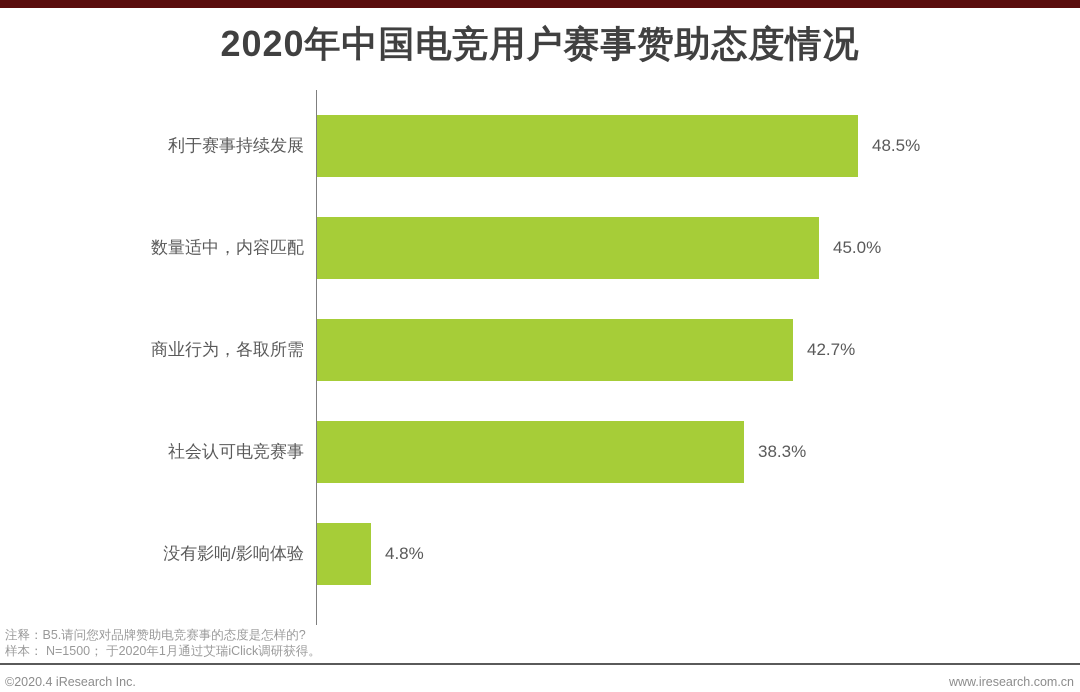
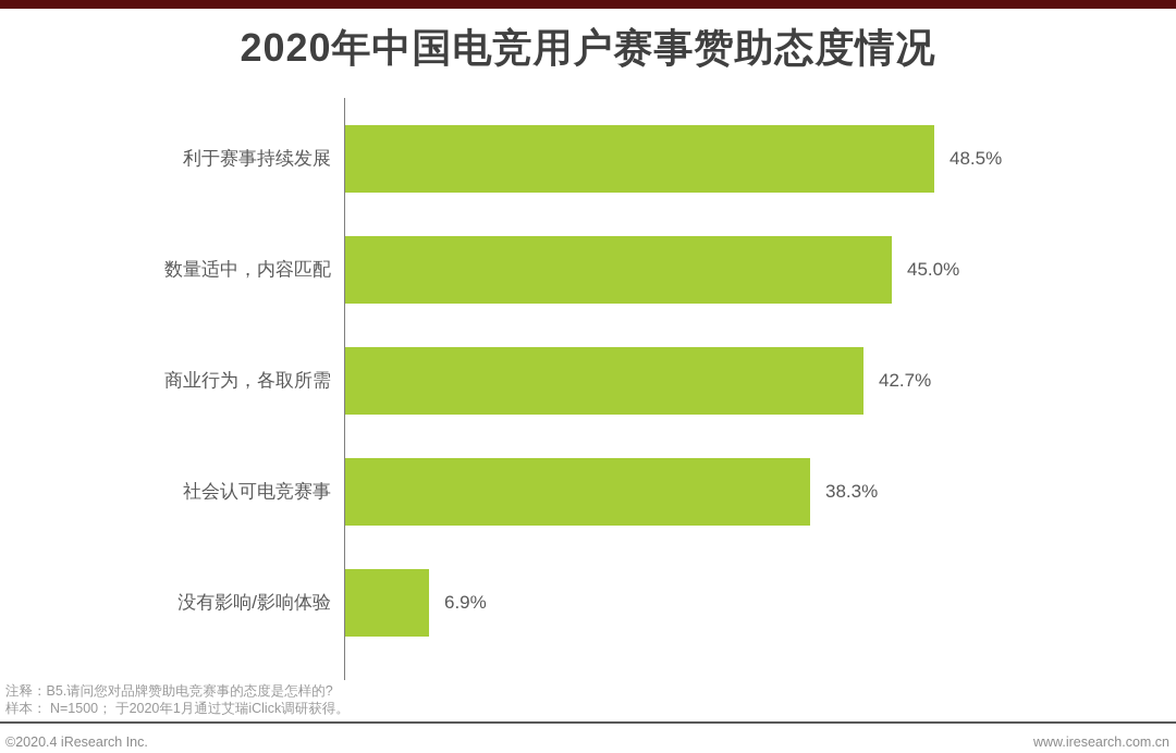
没有影响/影响体验: 4.8% -> 6.9%
